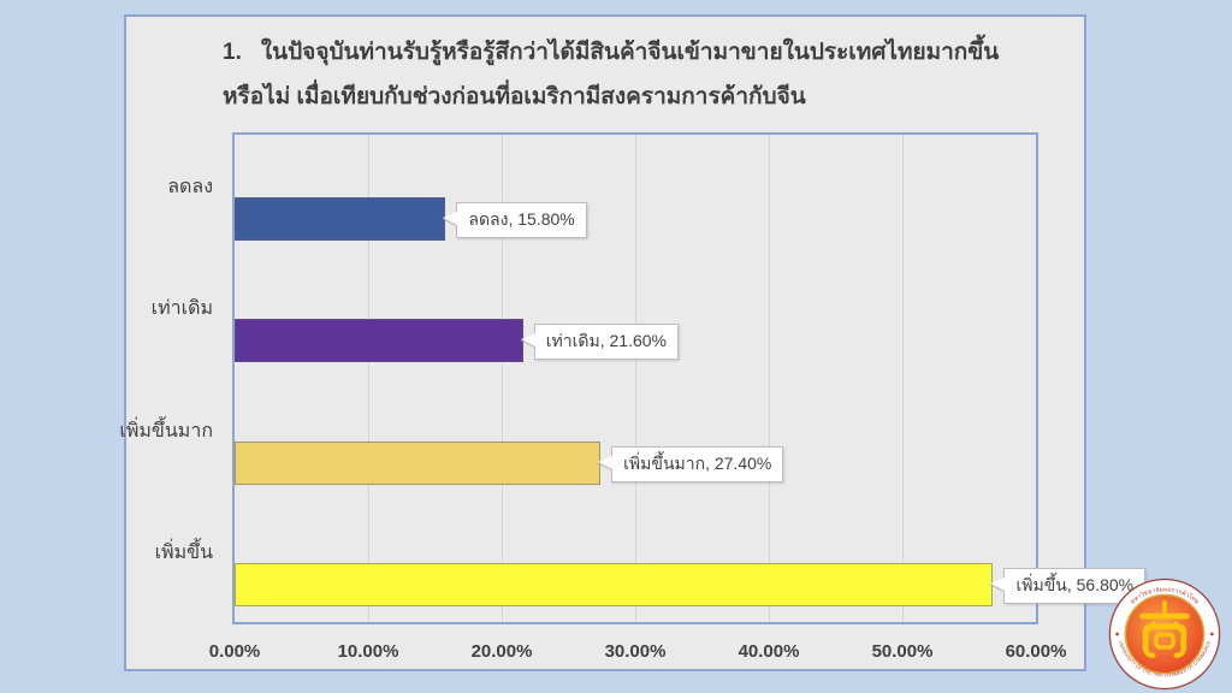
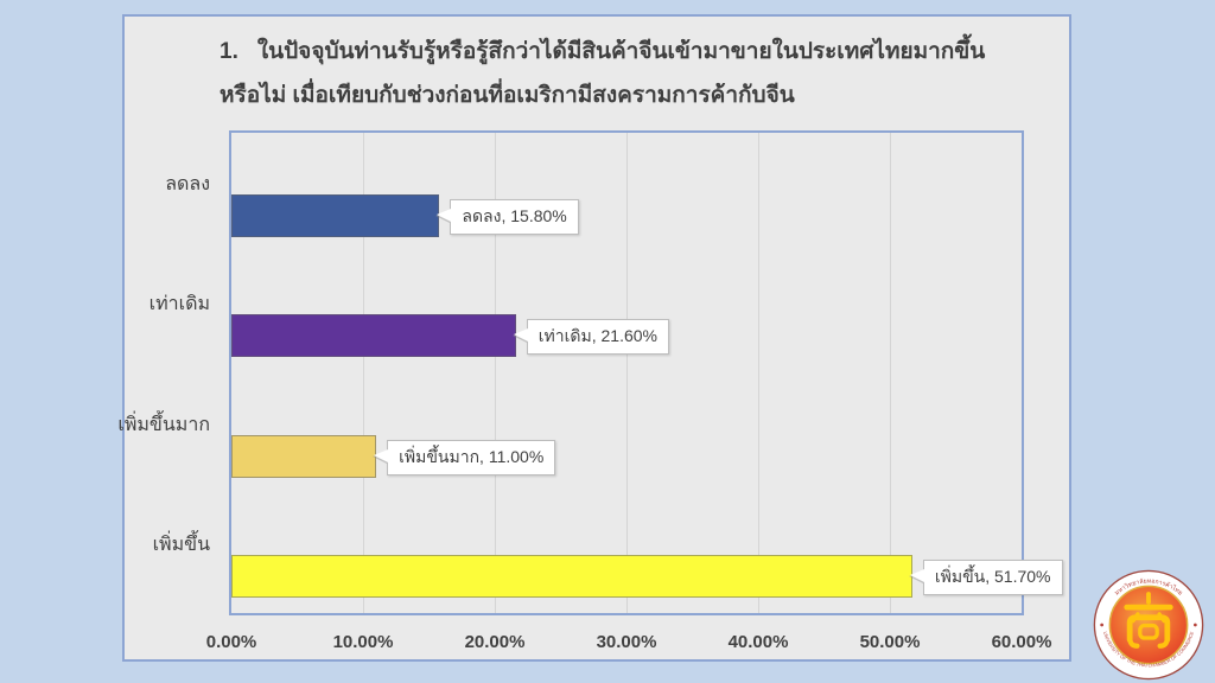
เพิ่มขึ้นมาก: 27.40% -> 11.00%
เพิ่มขึ้น: 56.80% -> 51.70%
